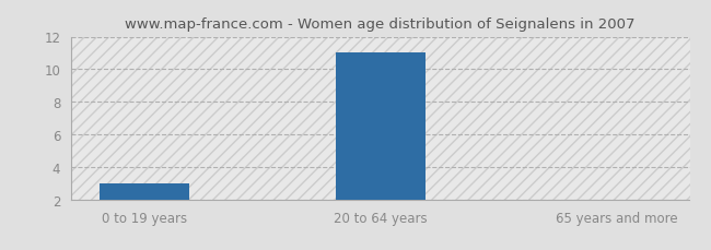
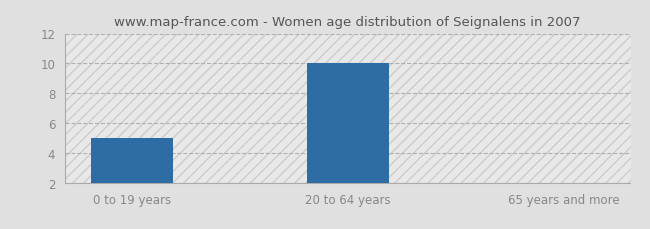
0 to 19 years: 3 -> 5
20 to 64 years: 11 -> 10
